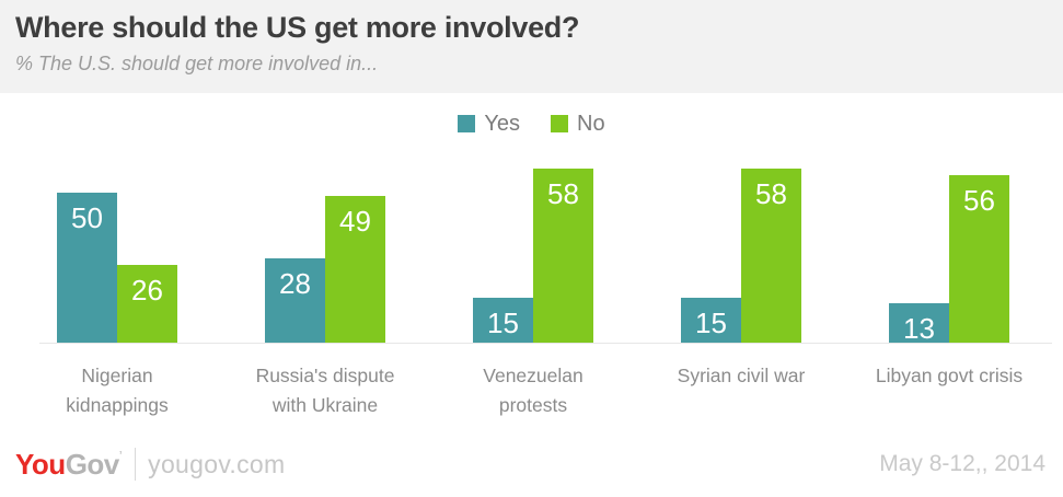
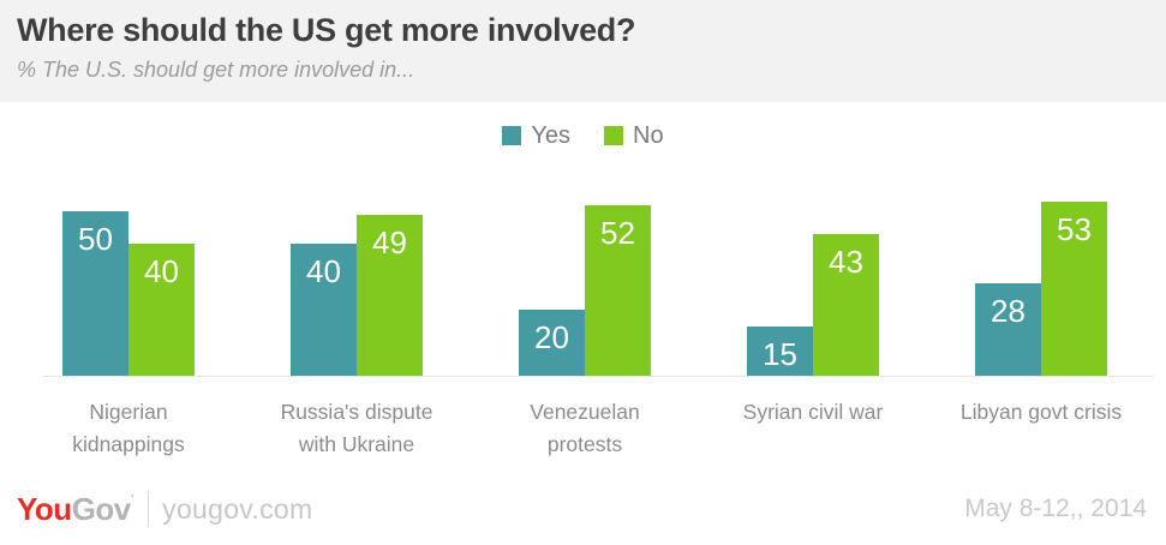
No/Nigerian kidnappings: 26 -> 40
Yes/Russia's dispute with Ukraine: 28 -> 40
Yes/Venezuelan protests: 15 -> 20
No/Venezuelan protests: 58 -> 52
No/Syrian civil war: 58 -> 43
Yes/Libyan govt crisis: 13 -> 28
No/Libyan govt crisis: 56 -> 53
